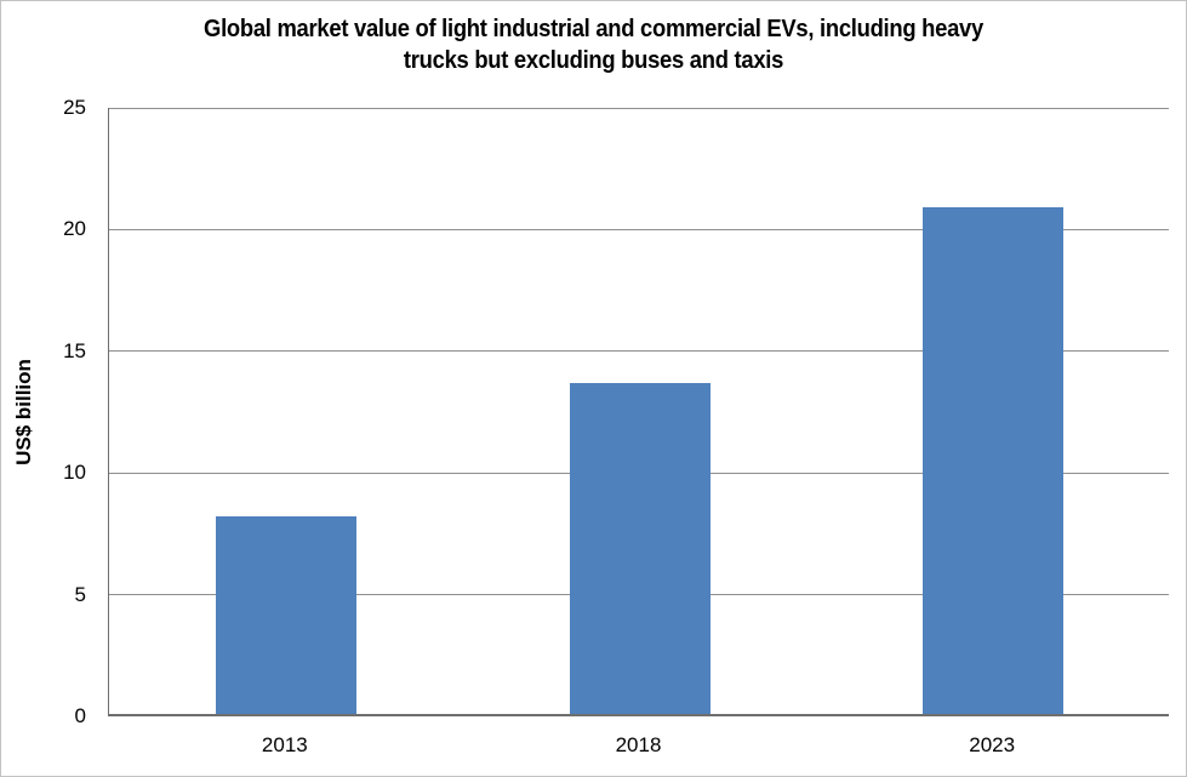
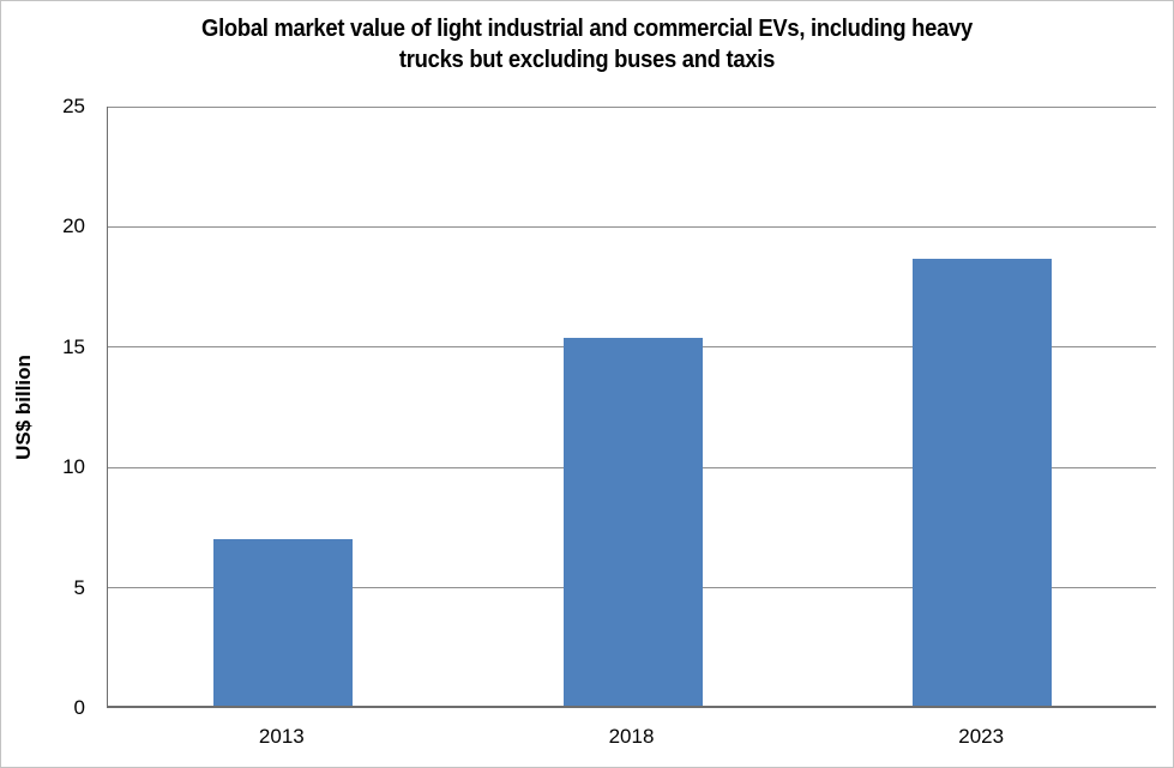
2013: 8.1 -> 6.9
2018: 13.6 -> 15.3
2023: 20.8 -> 18.6
